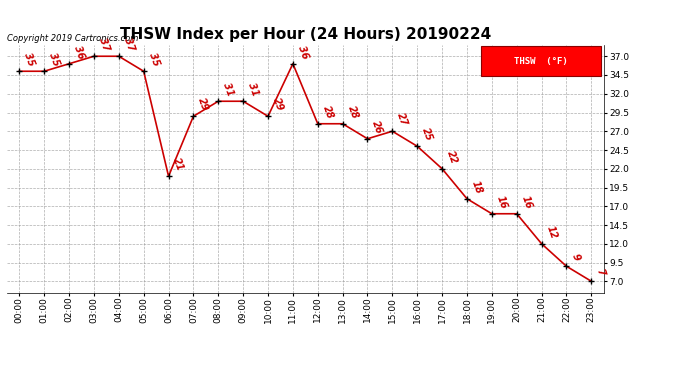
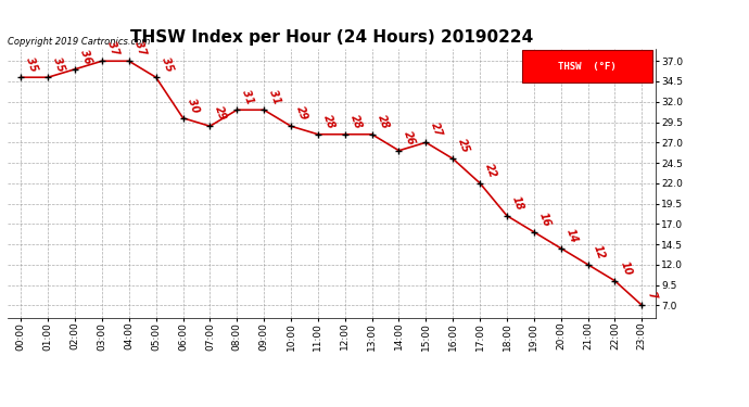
06:00: 21 -> 30
11:00: 36 -> 28
20:00: 16 -> 14
22:00: 9 -> 10
